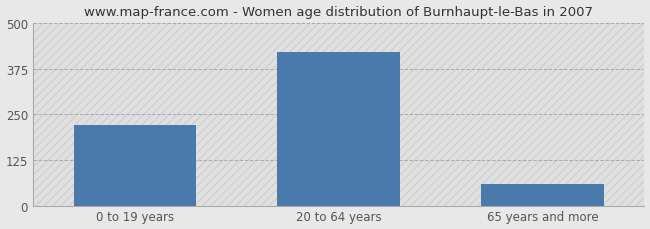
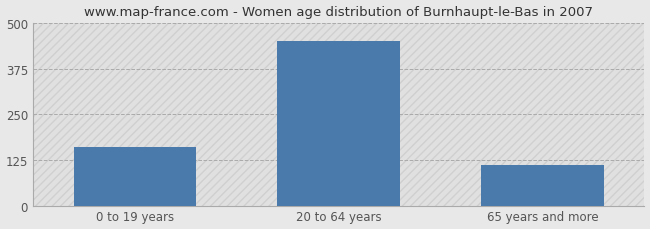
0 to 19 years: 220 -> 160
20 to 64 years: 420 -> 450
65 years and more: 60 -> 110
